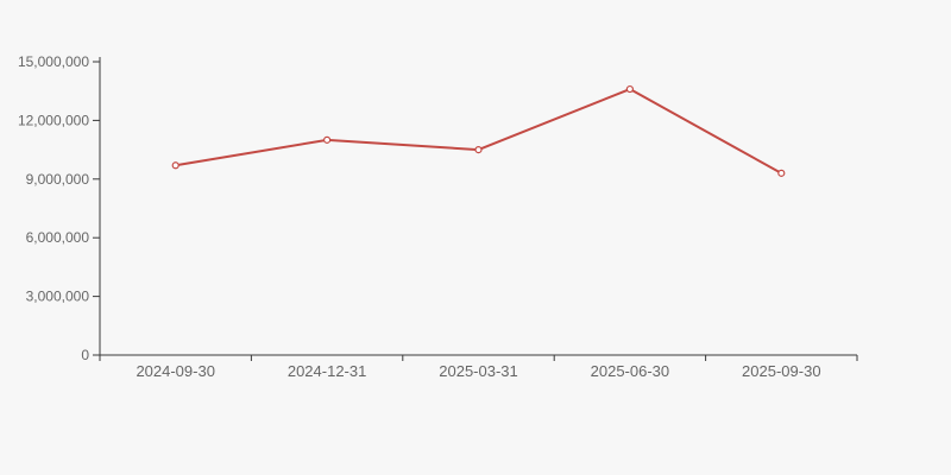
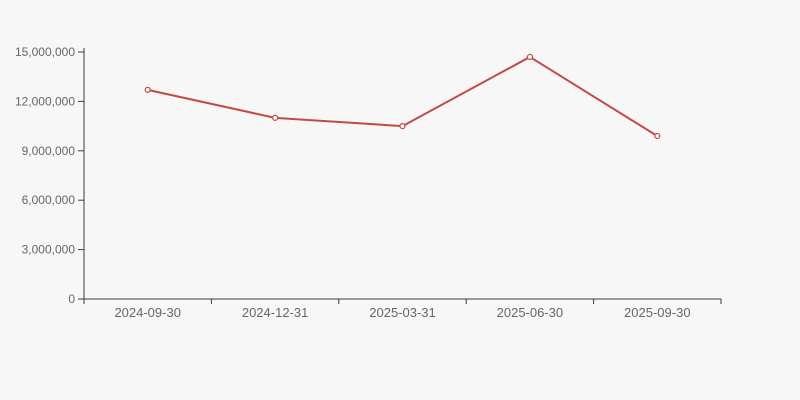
2024-09-30: 9700000 -> 12700000
2025-06-30: 13600000 -> 14700000
2025-09-30: 9300000 -> 9900000
